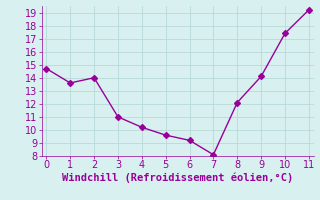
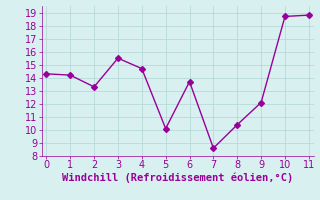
0: 14.7 -> 14.3
1: 13.6 -> 14.2
2: 14.0 -> 13.3
3: 11.0 -> 15.5
4: 10.2 -> 14.7
5: 9.6 -> 10.1
6: 9.2 -> 13.7
7: 8.1 -> 8.6
8: 12.1 -> 10.4
9: 14.1 -> 12.1
10: 17.4 -> 18.7
11: 19.2 -> 18.8
